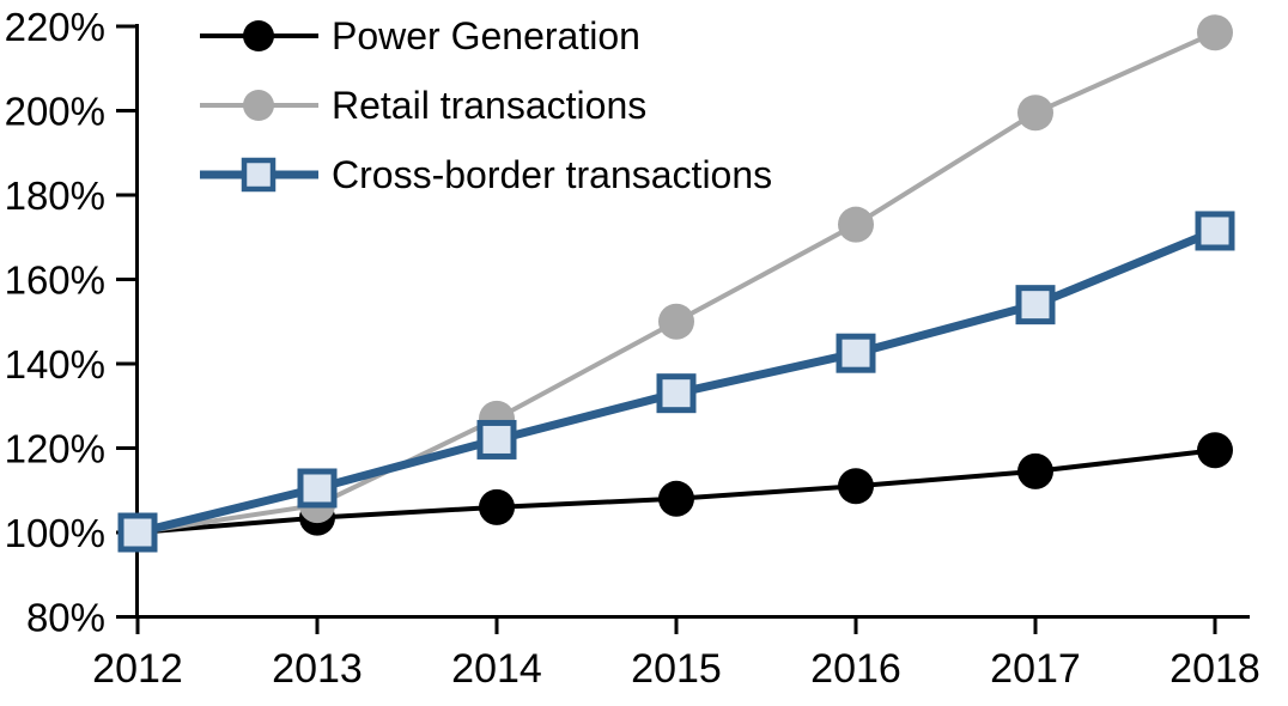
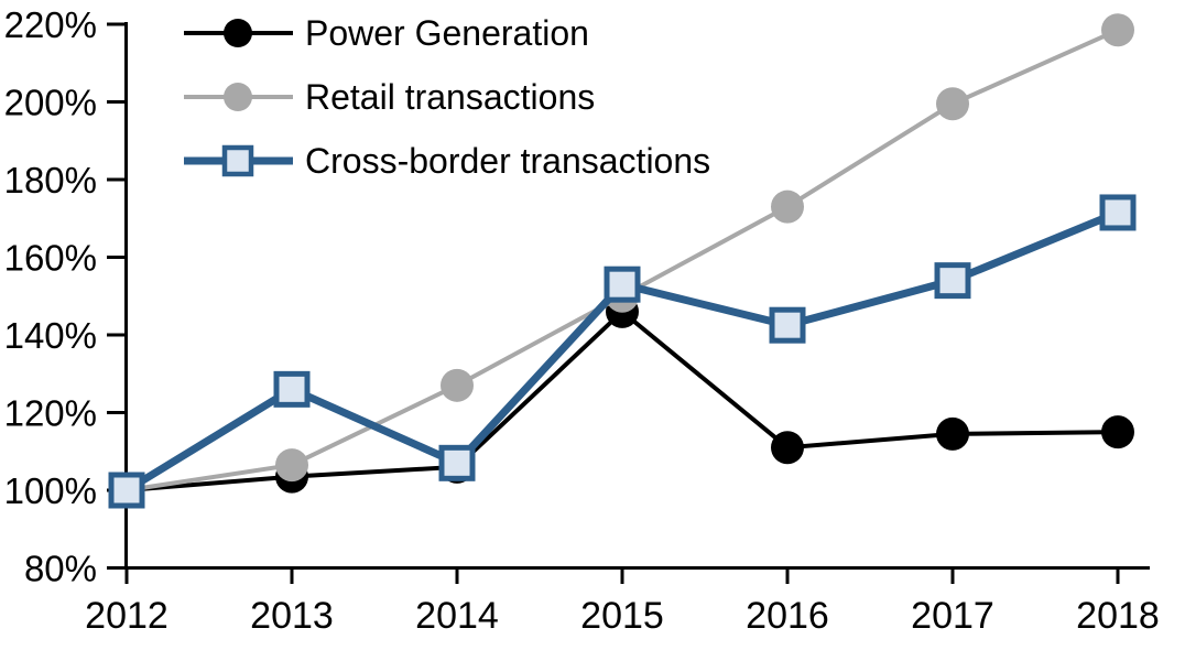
Cross-border transactions/2013: 110% -> 126%
Cross-border transactions/2014: 122% -> 107%
Power Generation/2015: 108% -> 146%
Cross-border transactions/2015: 133% -> 153%
Power Generation/2018: 120% -> 115%
